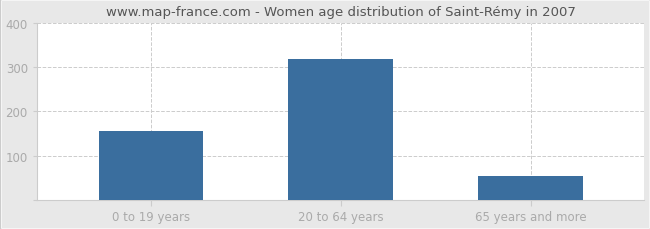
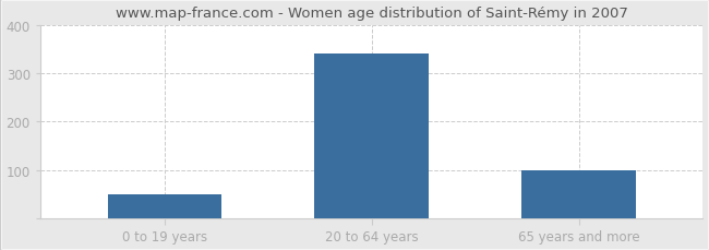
0 to 19 years: 155 -> 50
20 to 64 years: 318 -> 340
65 years and more: 55 -> 100
